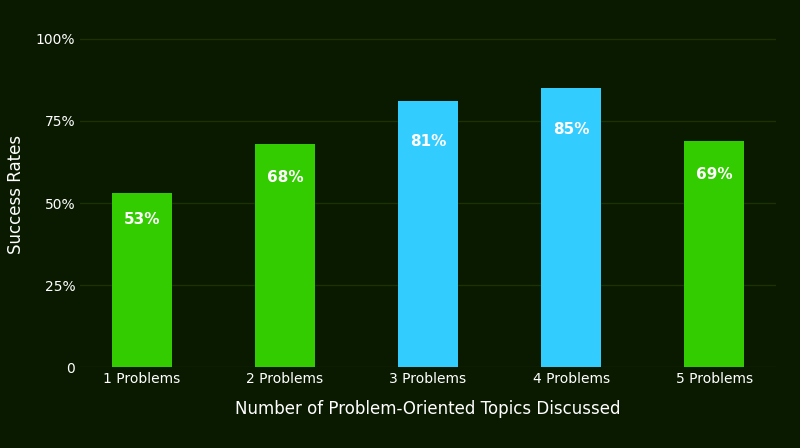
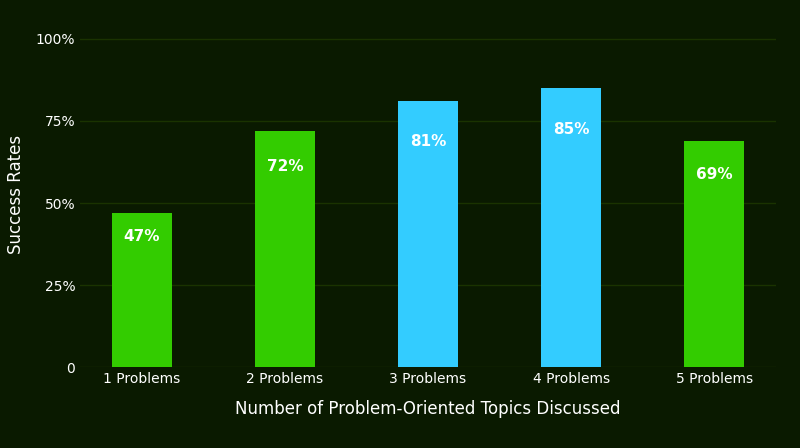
1 Problems: 53% -> 47%
2 Problems: 68% -> 72%
